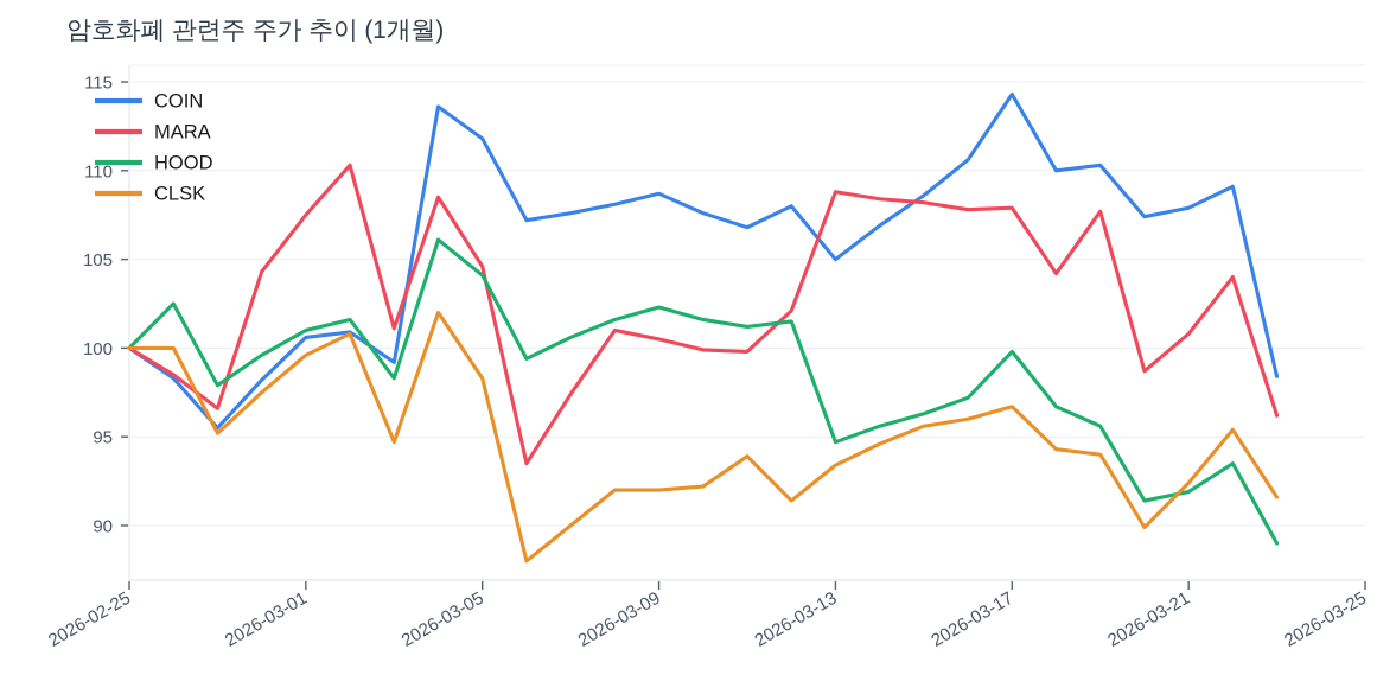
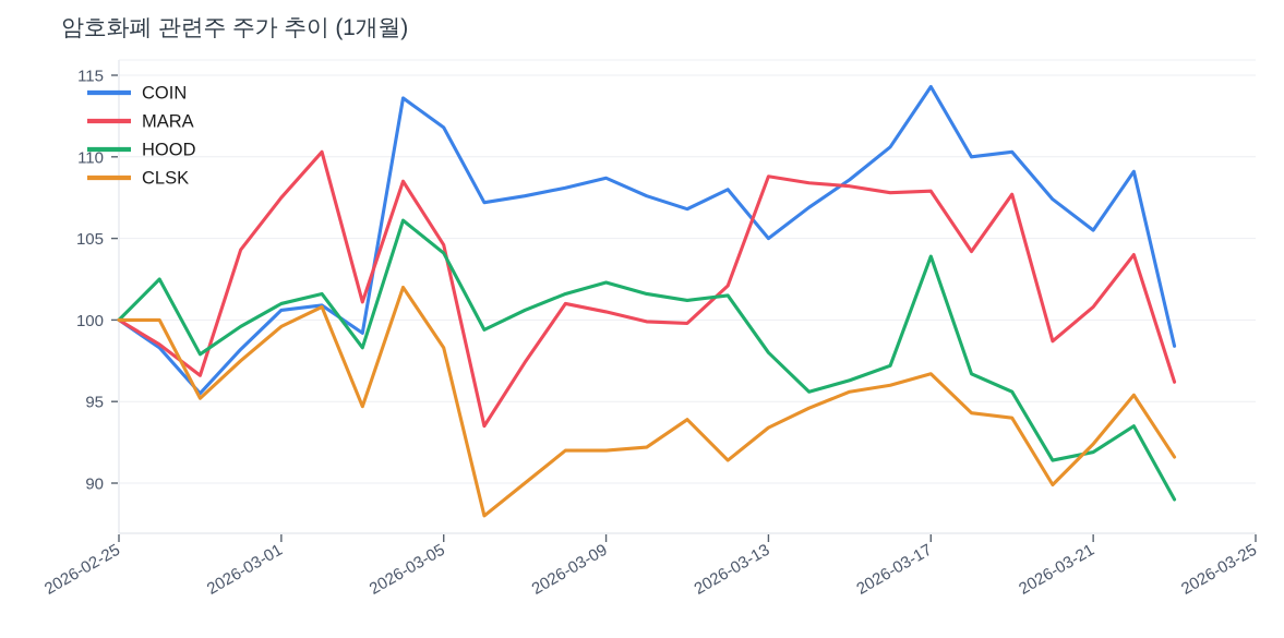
HOOD/2026-03-13: 94.7 -> 98.0
HOOD/2026-03-17: 99.8 -> 103.9
COIN/2026-03-21: 107.9 -> 105.5
